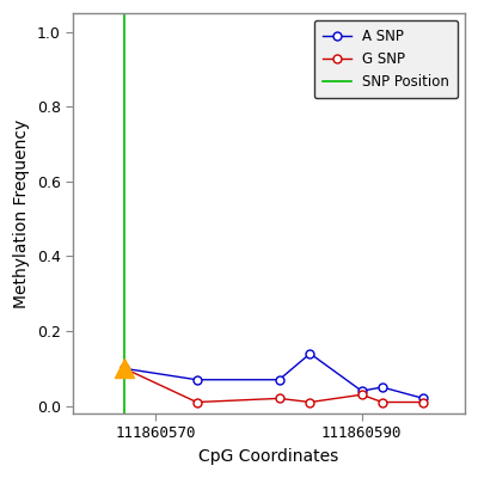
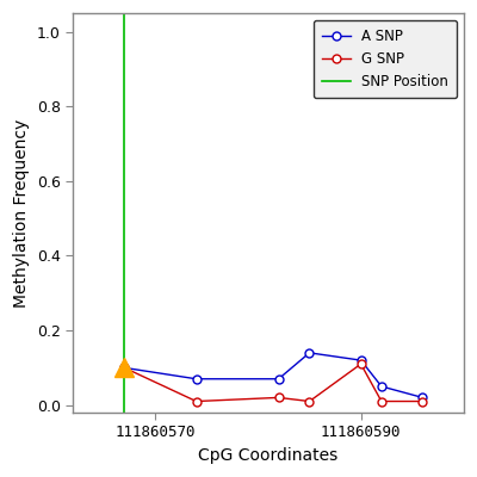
A SNP/111860590: 0.04 -> 0.12
G SNP/111860590: 0.03 -> 0.11
